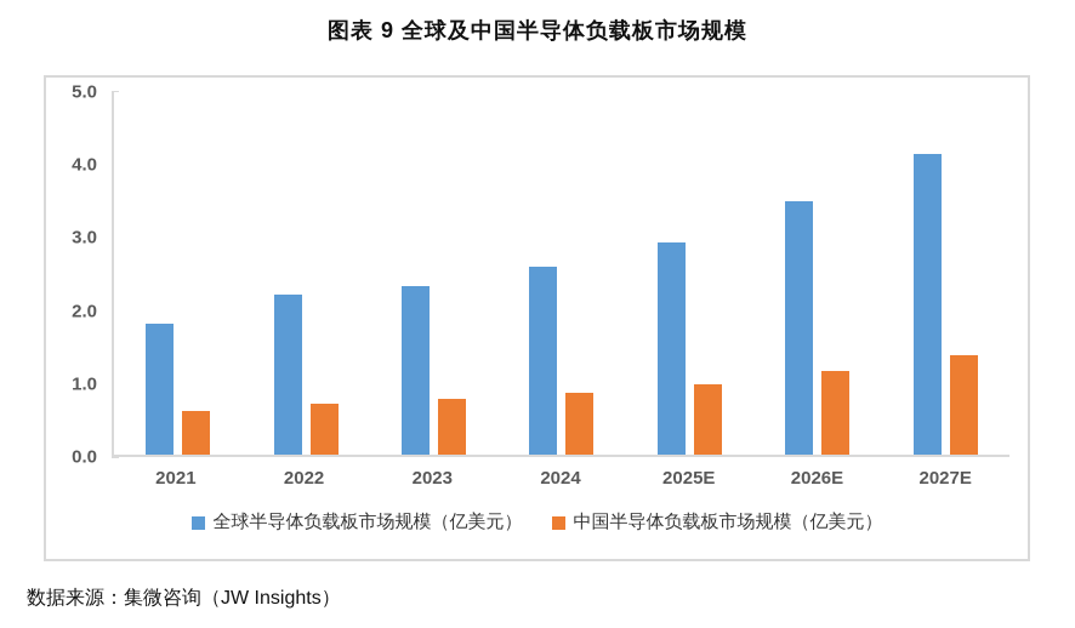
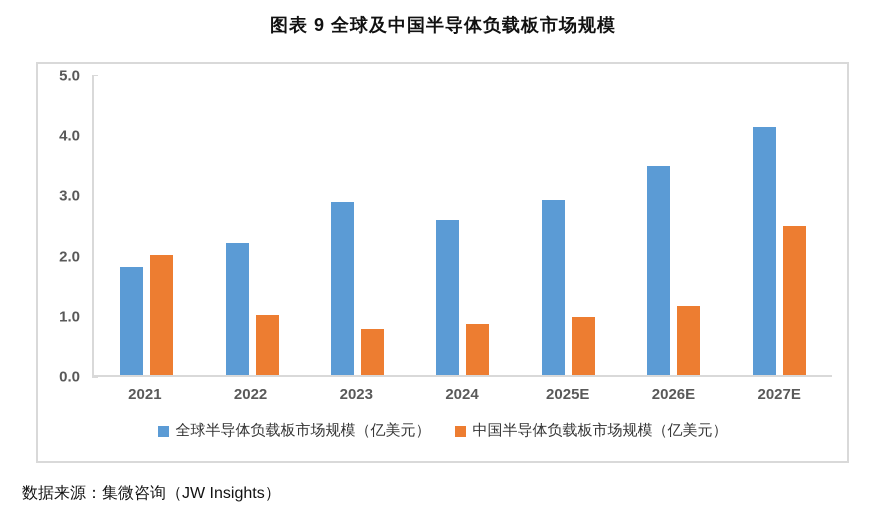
中国半导体负载板市场规模（亿美元）/2021: 0.6 -> 2.0
中国半导体负载板市场规模（亿美元）/2022: 0.7 -> 1.0
全球半导体负载板市场规模（亿美元）/2023: 2.3 -> 2.9
中国半导体负载板市场规模（亿美元）/2027E: 1.4 -> 2.5
